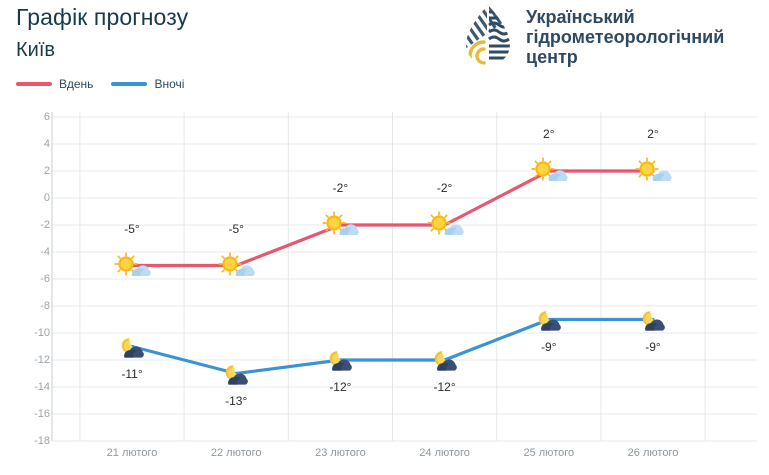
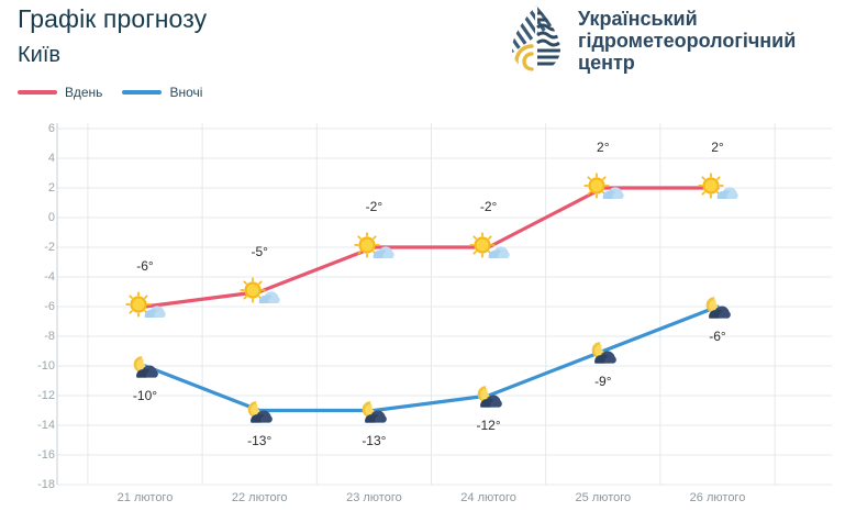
Вдень/21 лютого: -5° -> -6°
Вночі/21 лютого: -11° -> -10°
Вночі/23 лютого: -12° -> -13°
Вночі/26 лютого: -9° -> -6°
